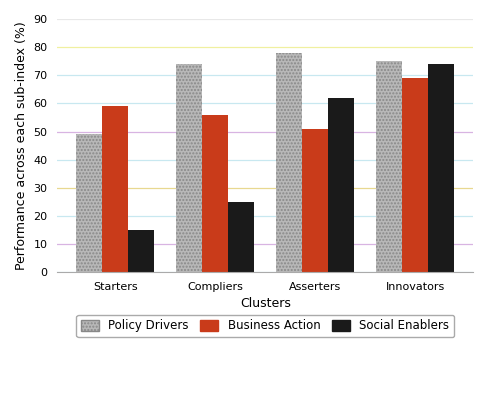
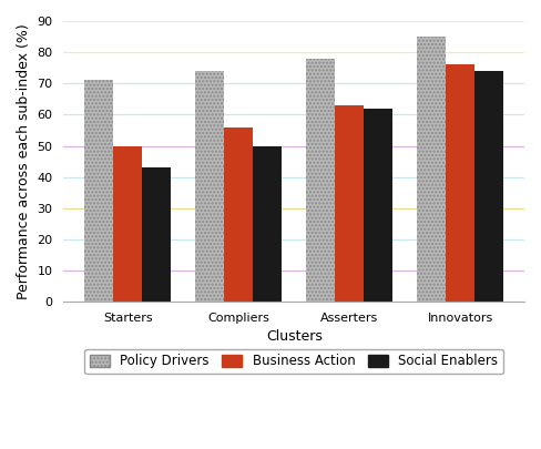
Policy Drivers/Starters: 49 -> 71
Business Action/Starters: 59 -> 50
Social Enablers/Starters: 15 -> 43
Social Enablers/Compliers: 25 -> 50
Business Action/Asserters: 51 -> 63
Policy Drivers/Innovators: 75 -> 85
Business Action/Innovators: 69 -> 76
